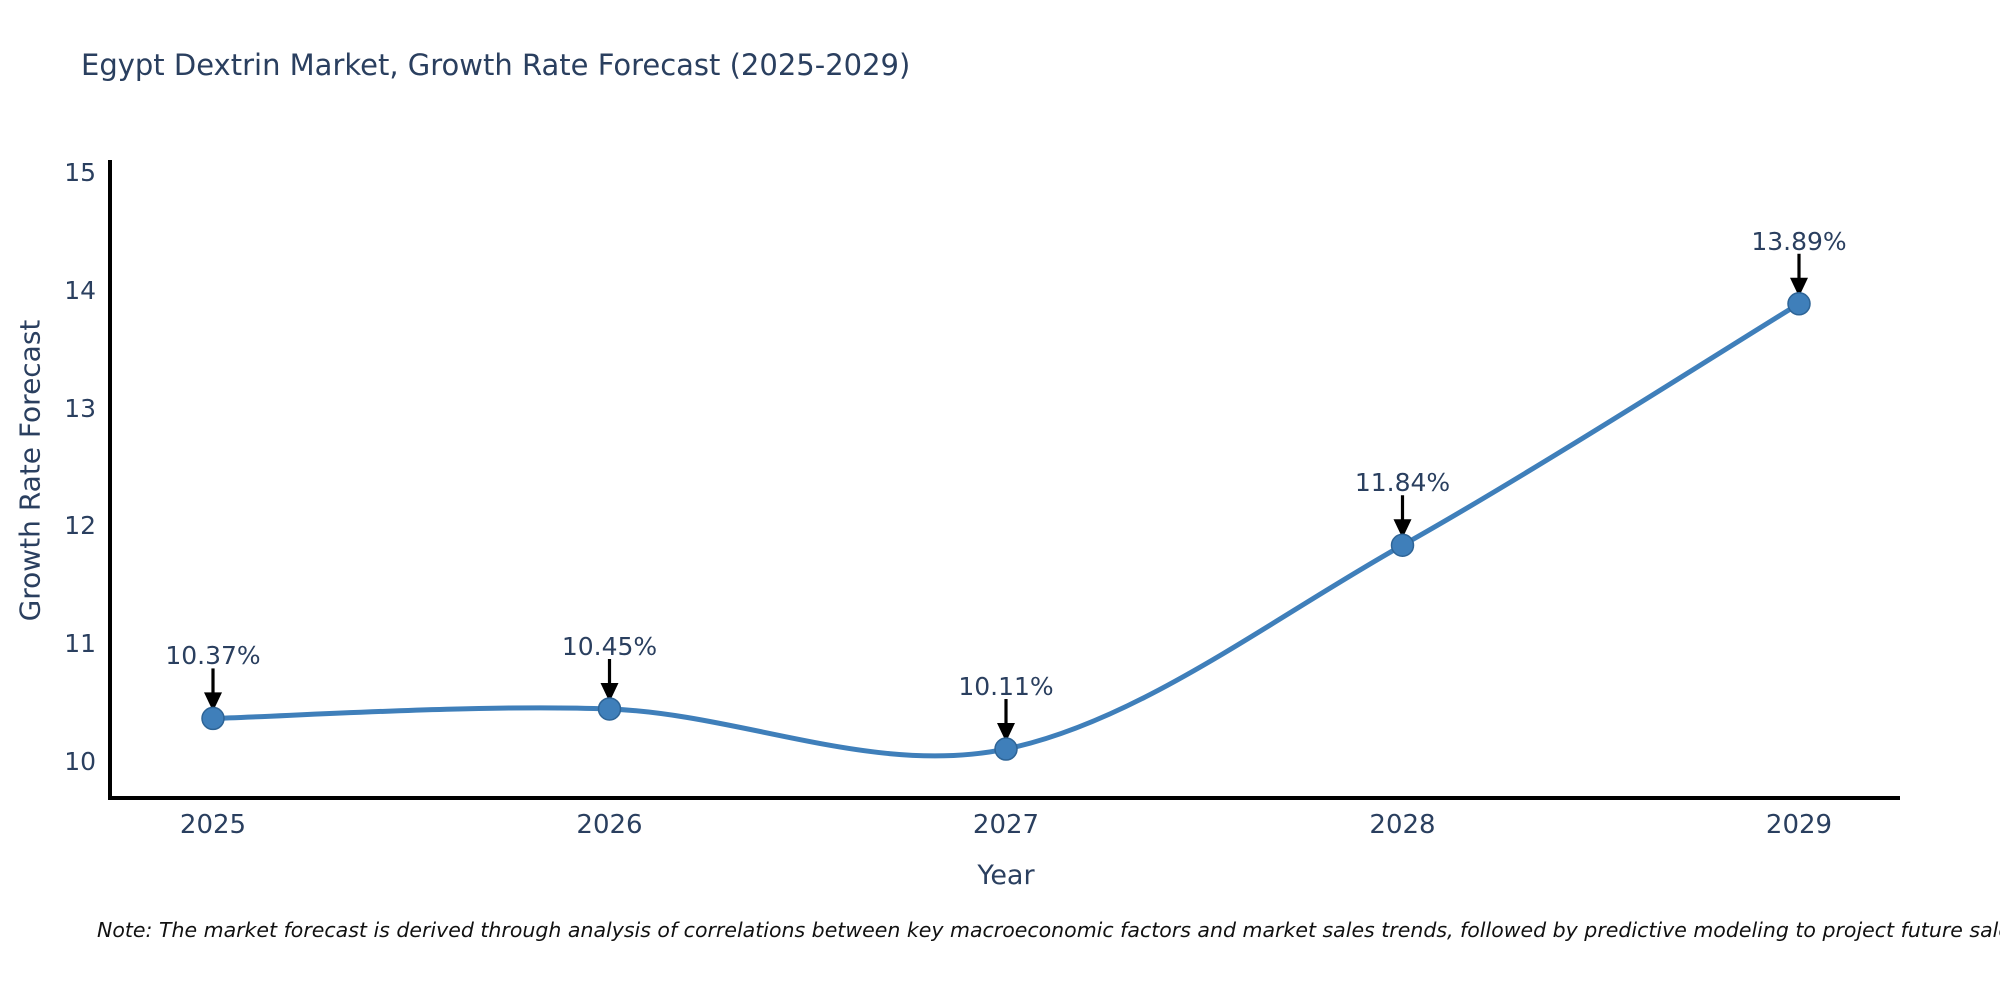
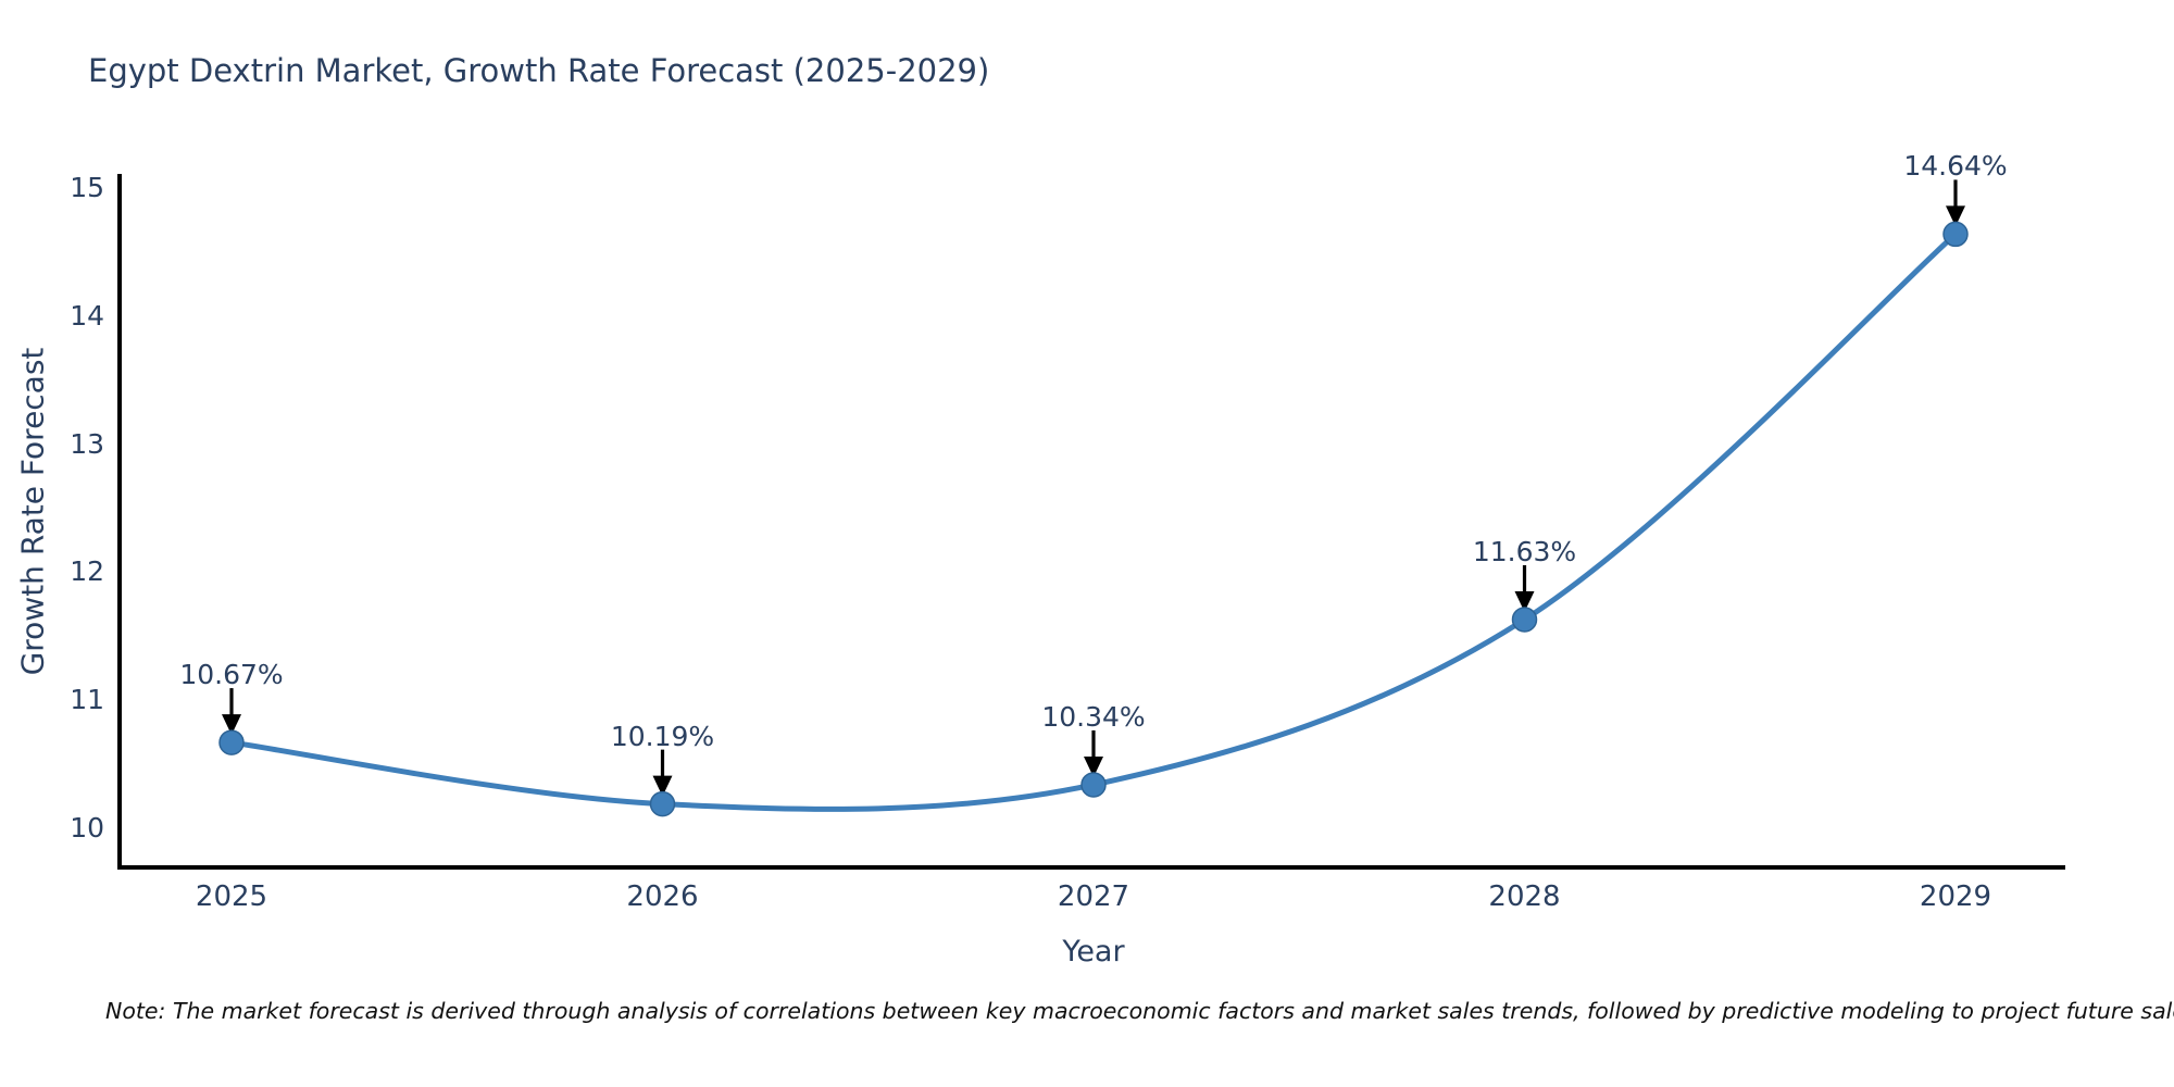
2025: 10.37% -> 10.67%
2026: 10.45% -> 10.19%
2027: 10.11% -> 10.34%
2028: 11.84% -> 11.63%
2029: 13.89% -> 14.64%
